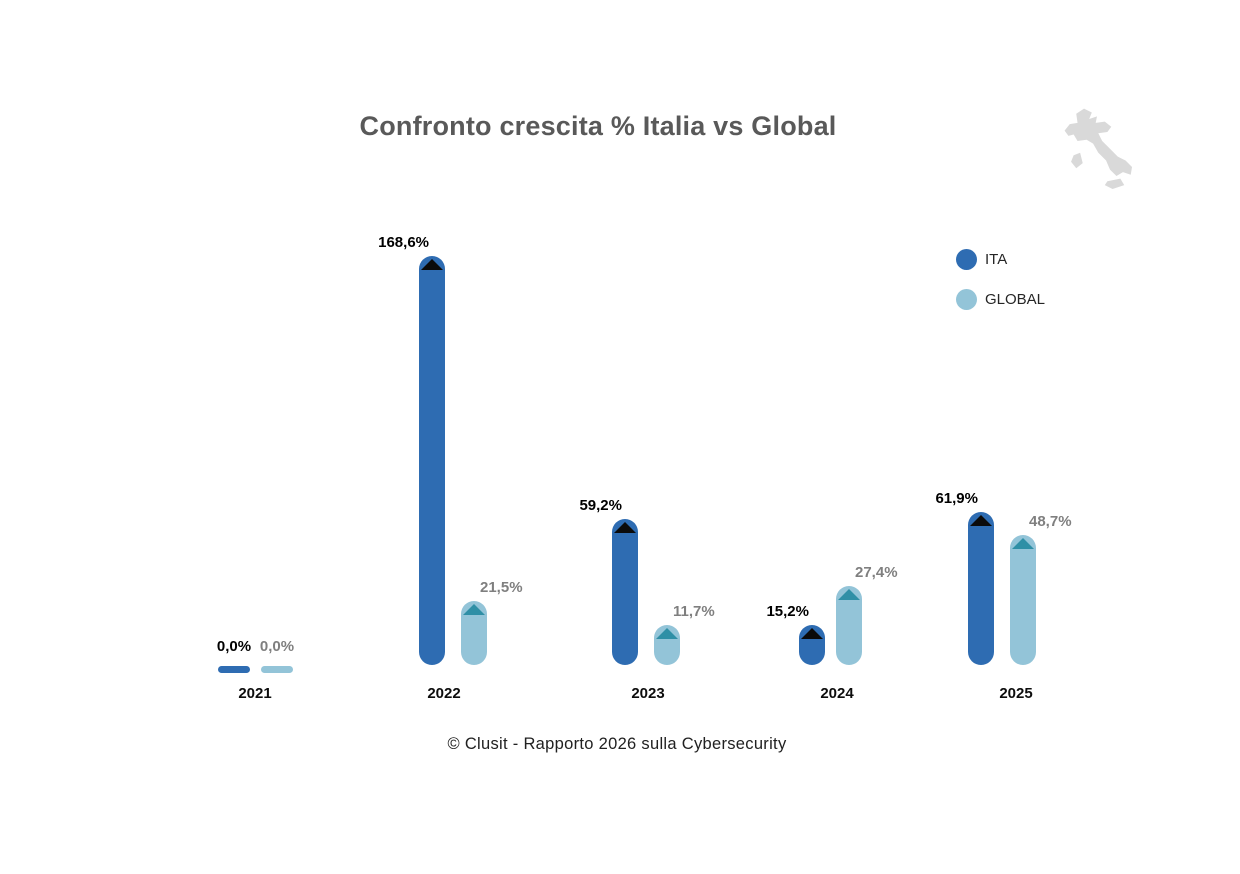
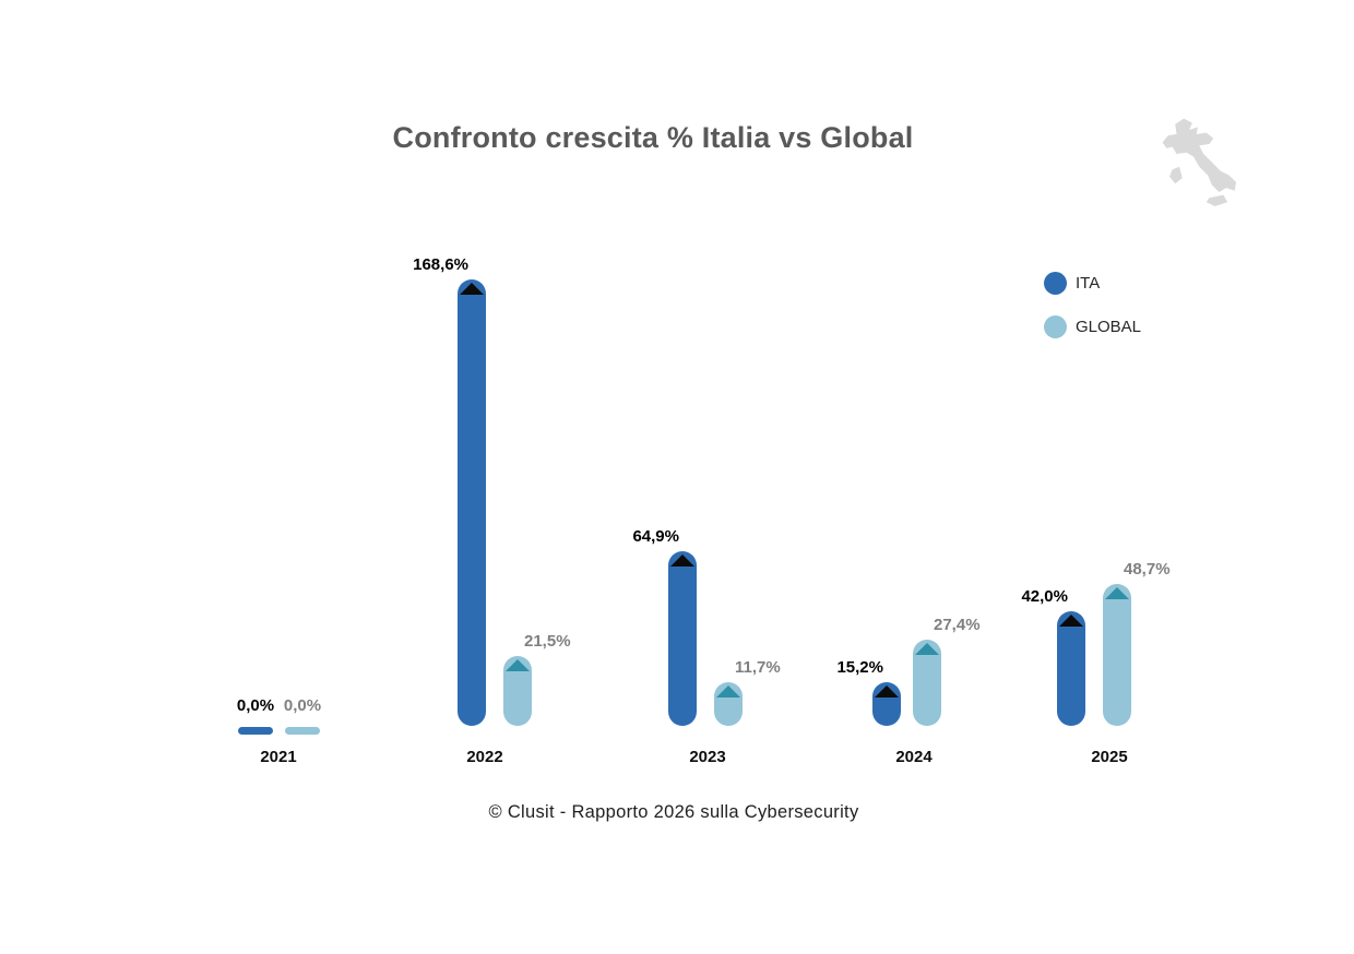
ITA/2023: 59,2% -> 64,9%
ITA/2025: 61,9% -> 42,0%
